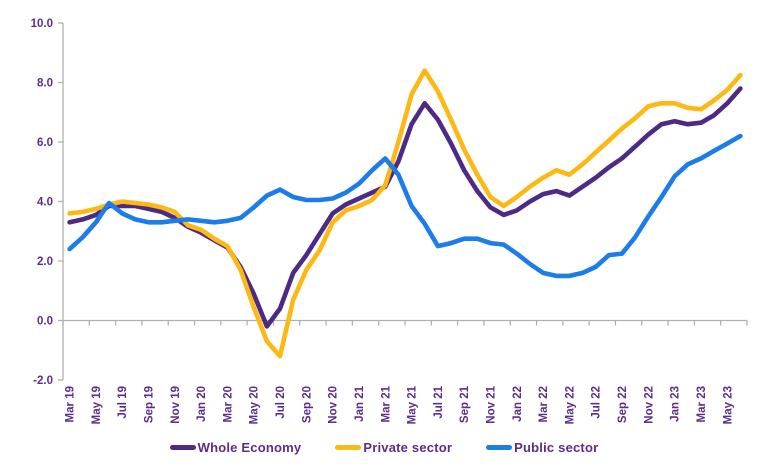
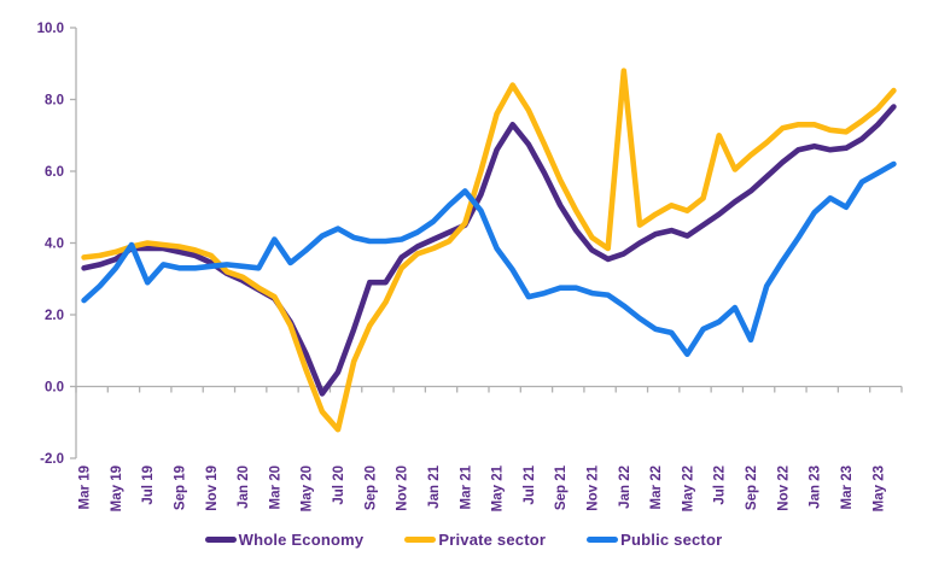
Public sector/Jul 19: 3.6 -> 2.9
Public sector/Mar 20: 3.4 -> 4.1
Whole Economy/Sep 20: 2.2 -> 2.9
Private sector/Jan 22: 4.2 -> 8.8
Public sector/May 22: 1.5 -> 0.9
Private sector/Jul 22: 5.7 -> 7.0
Public sector/Sep 22: 2.2 -> 1.3
Public sector/Mar 23: 5.5 -> 5.0
